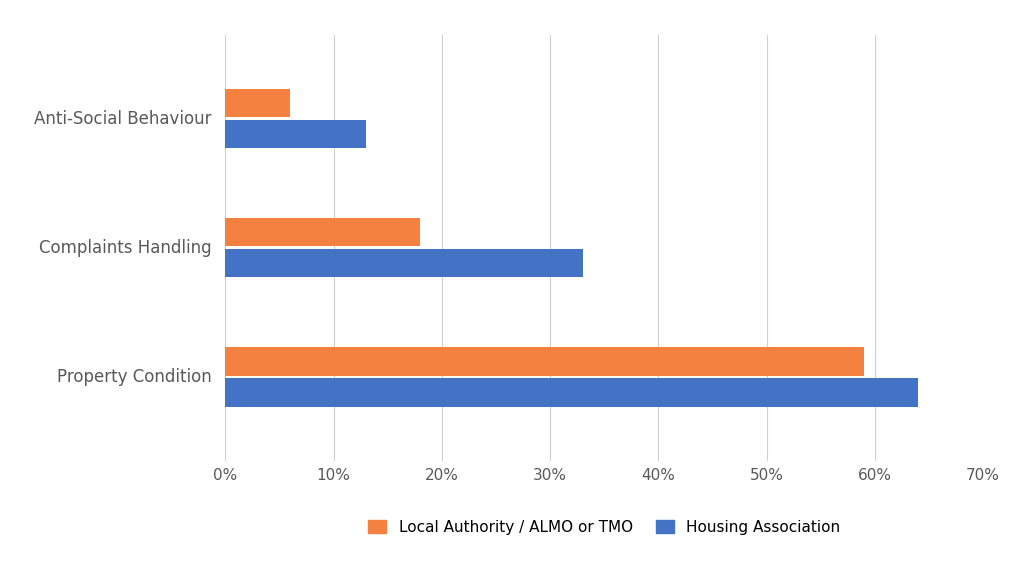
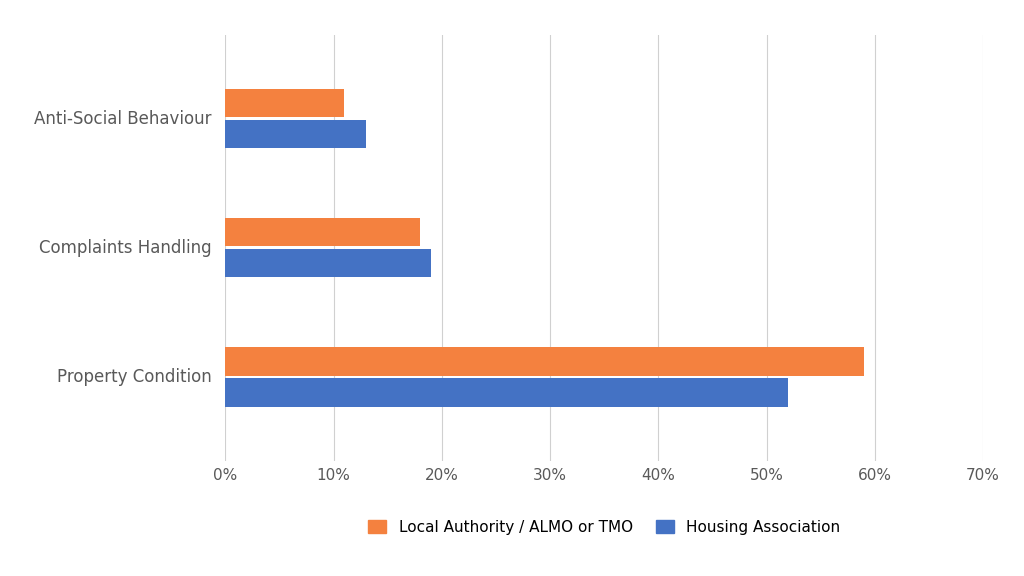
Local Authority / ALMO or TMO/Anti-Social Behaviour: 6% -> 11%
Housing Association/Complaints Handling: 33% -> 19%
Housing Association/Property Condition: 64% -> 52%
